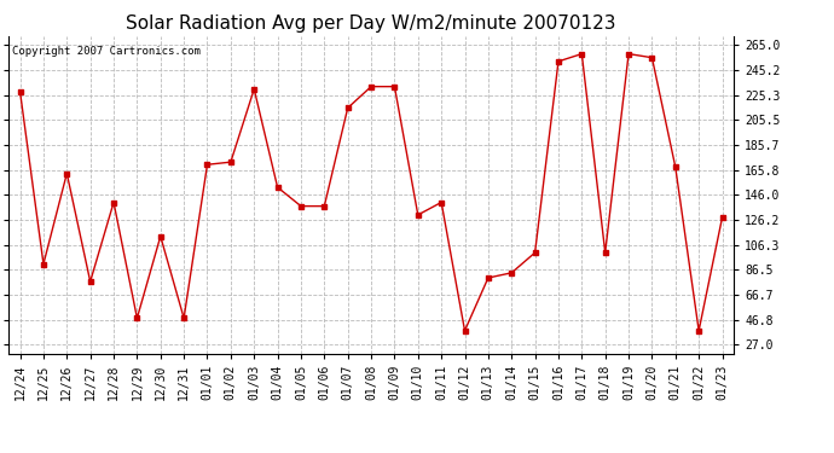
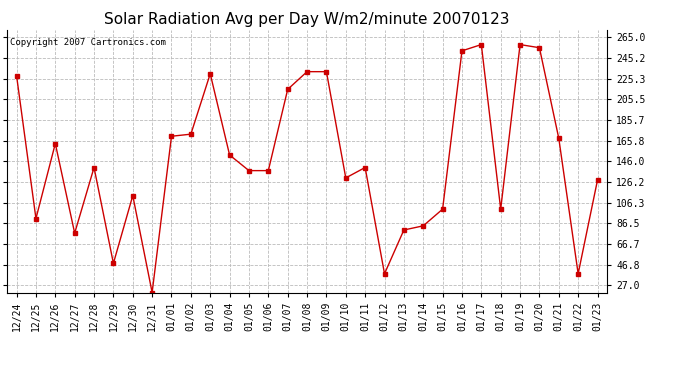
12/31: 48 -> 20
